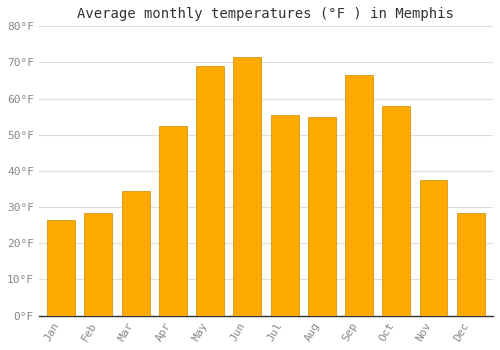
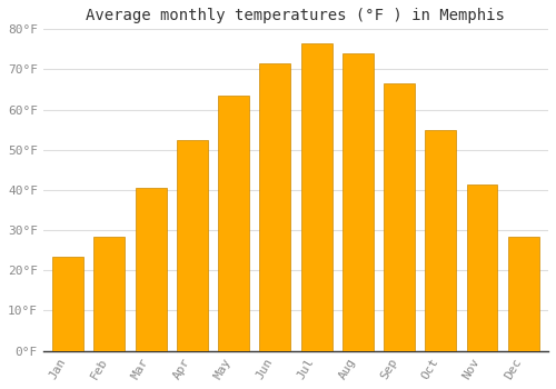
Jan: 26.5°F -> 23.5°F
Mar: 34.5°F -> 40.5°F
May: 69.0°F -> 63.5°F
Jul: 55.5°F -> 76.5°F
Aug: 55.0°F -> 74.0°F
Oct: 58.0°F -> 55.0°F
Nov: 37.5°F -> 41.5°F
